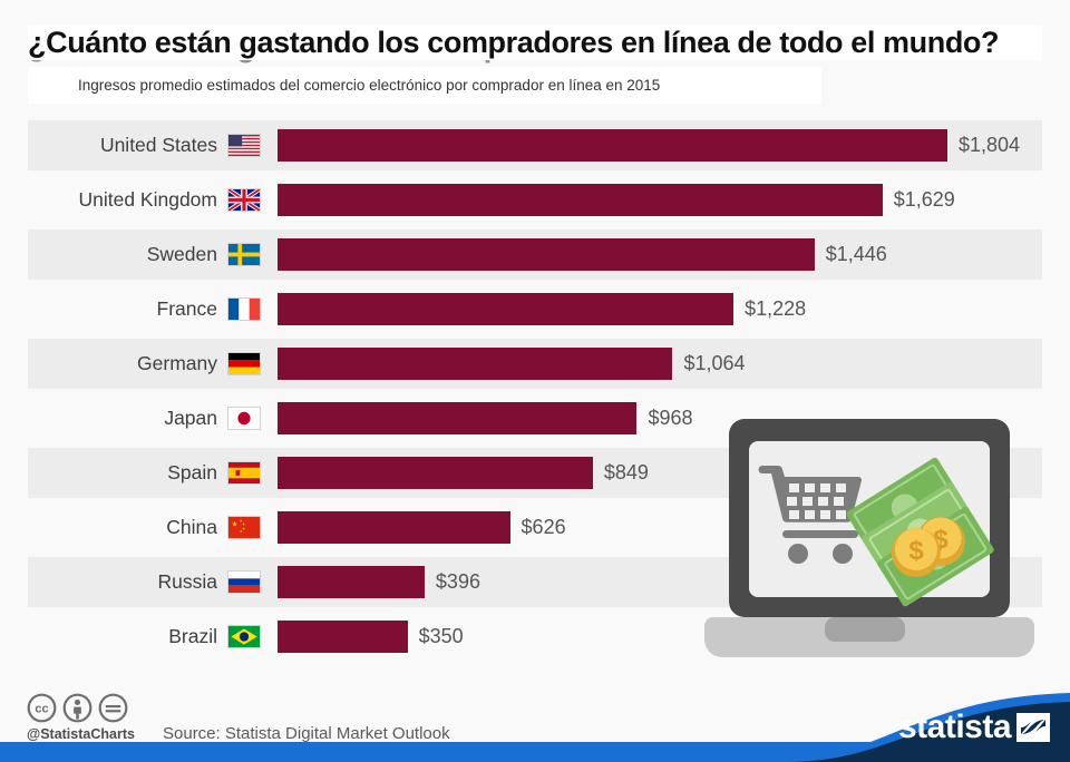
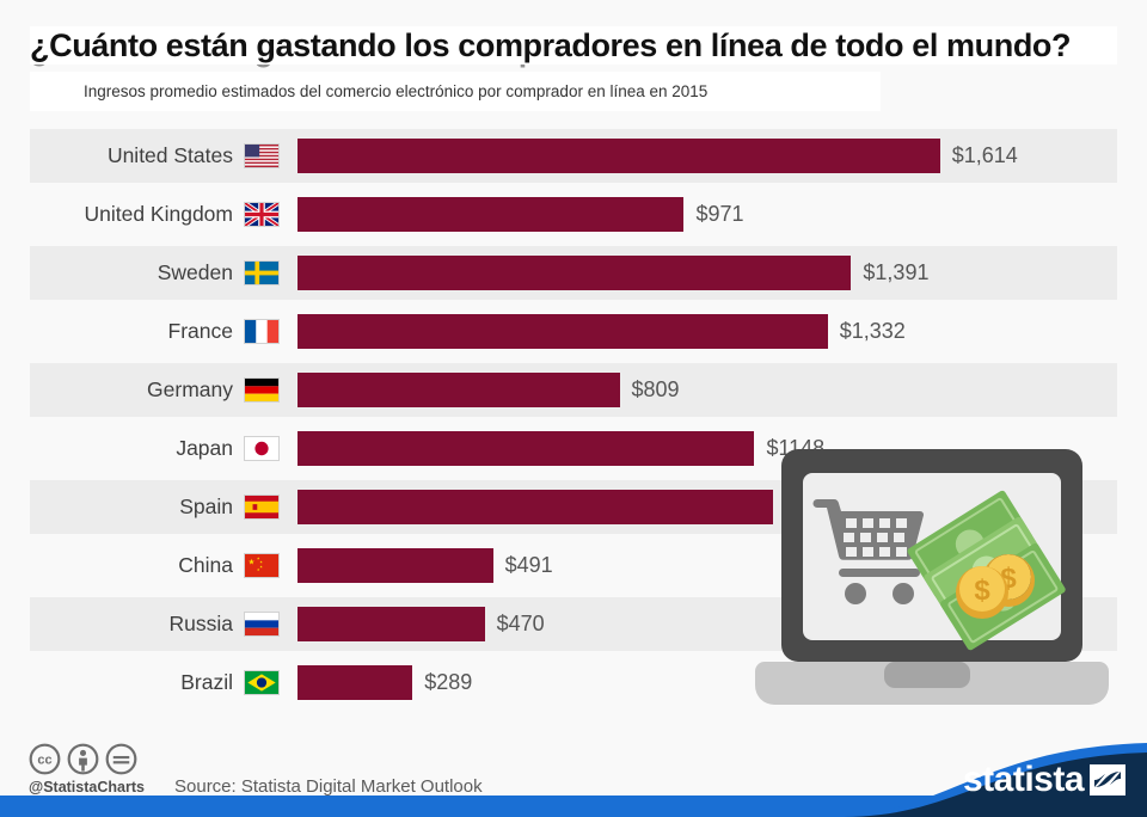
United States: $1,804 -> $1,614
United Kingdom: $1,629 -> $971
Sweden: $1,446 -> $1,391
France: $1,228 -> $1,332
Germany: $1,064 -> $809
Japan: $968 -> $1148
Spain: $849 -> $1195
China: $626 -> $491
Russia: $396 -> $470
Brazil: $350 -> $289
